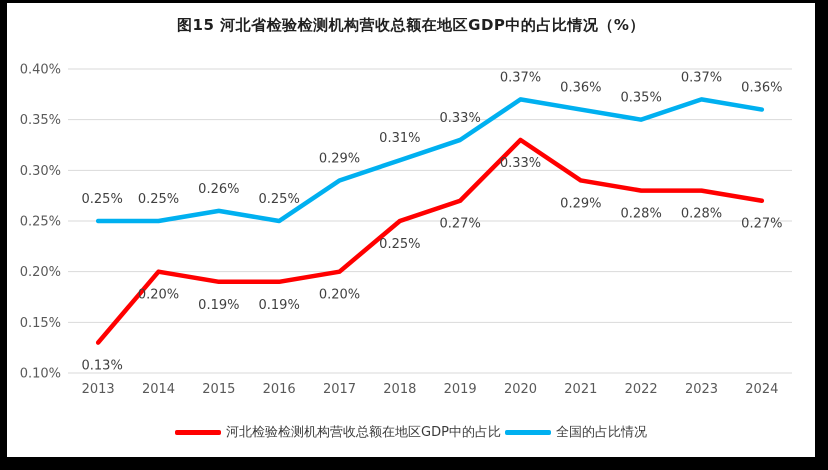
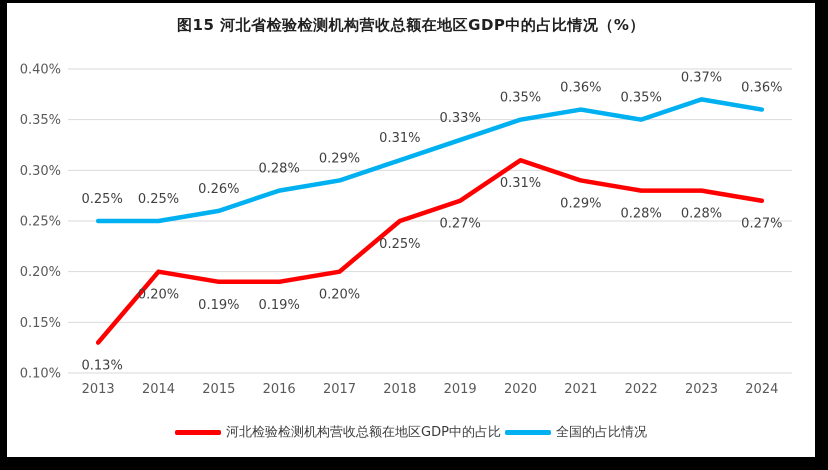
全国的占比情况/2016: 0.25% -> 0.28%
河北检验检测机构营收总额在地区GDP中的占比/2020: 0.33% -> 0.31%
全国的占比情况/2020: 0.37% -> 0.35%
